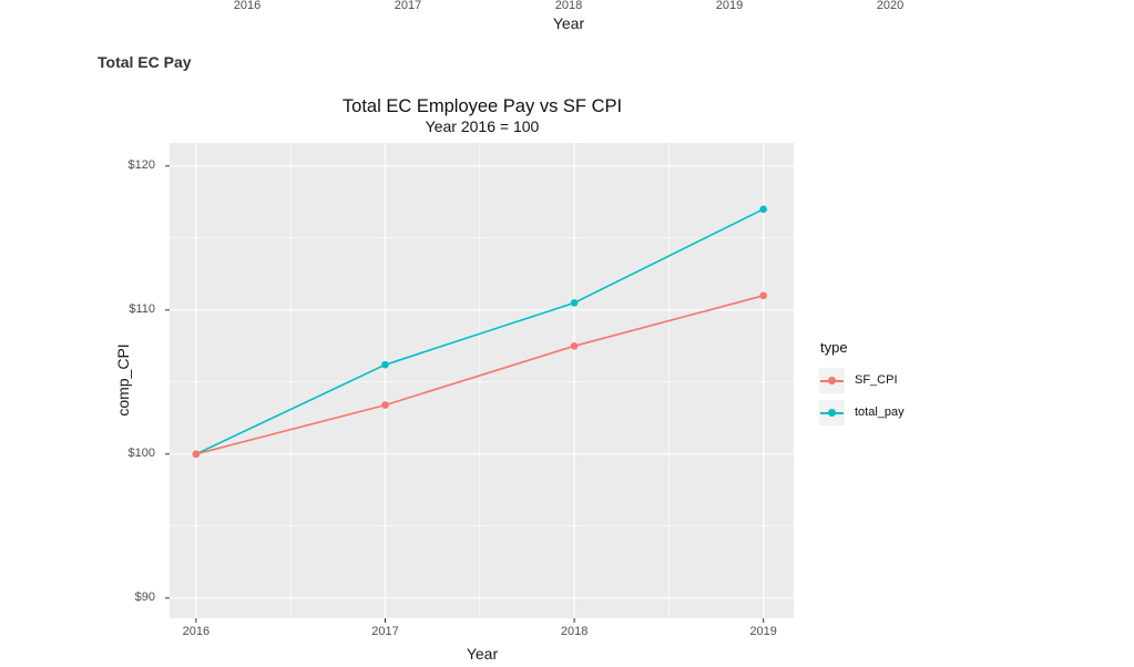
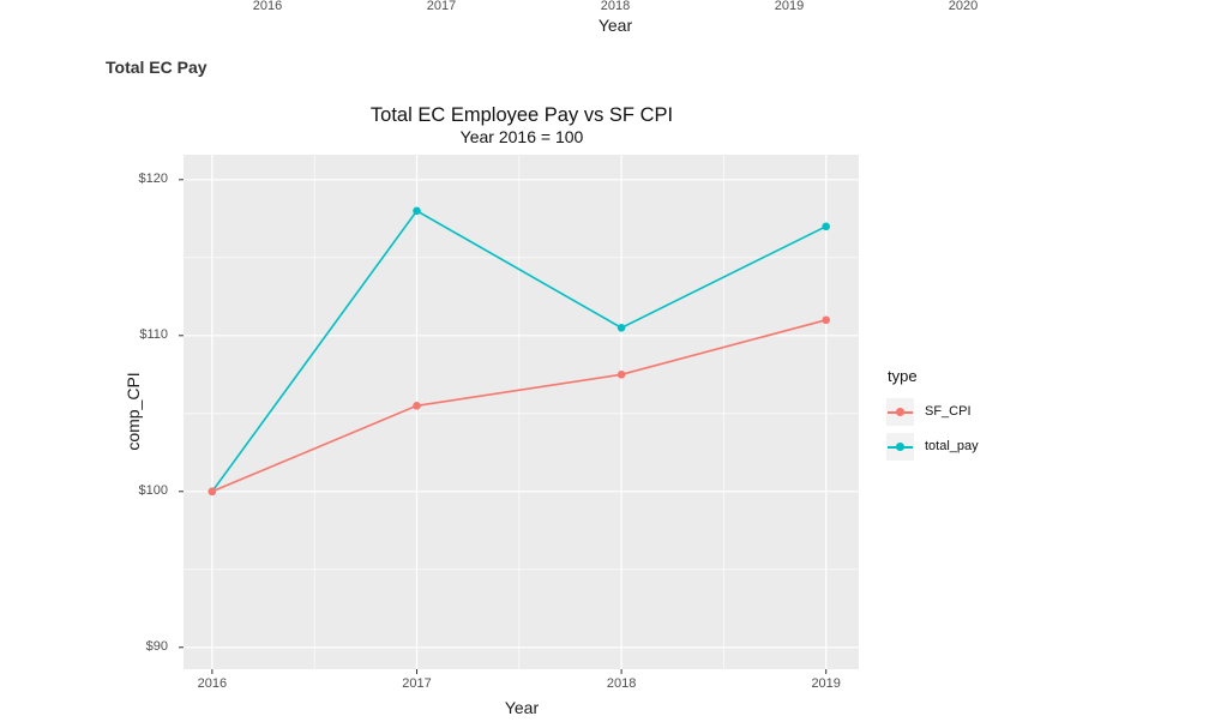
SF_CPI/2017: $103.4 -> $105.5
total_pay/2017: $106.2 -> $118.0
